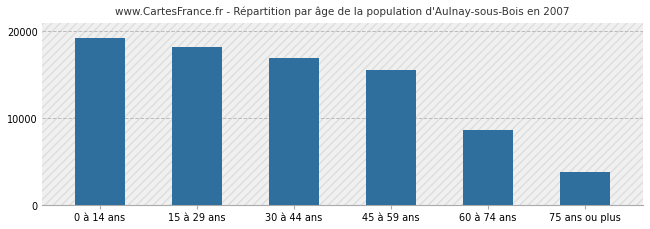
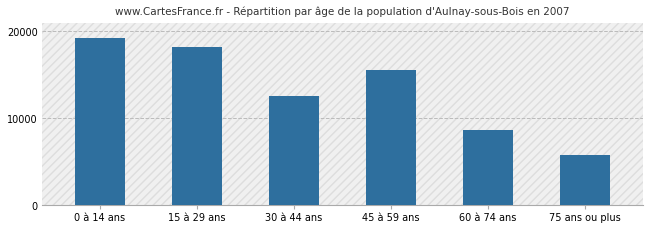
30 à 44 ans: 17000 -> 12600
75 ans ou plus: 3800 -> 5800
